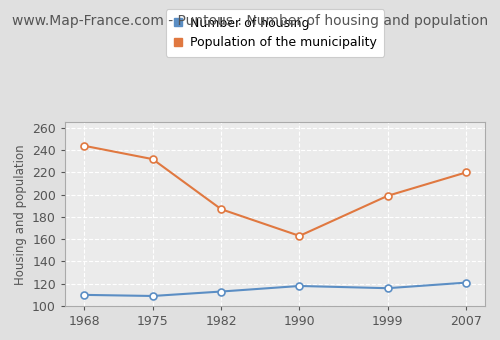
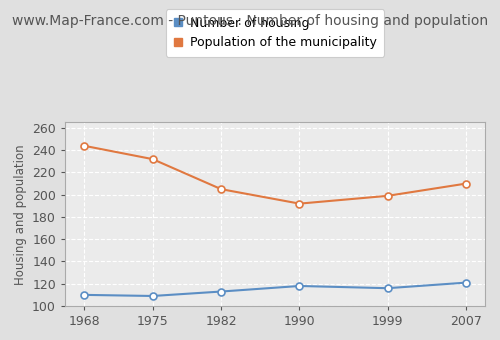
Population of the municipality/1982: 187 -> 205
Population of the municipality/1990: 163 -> 192
Population of the municipality/2007: 220 -> 210
